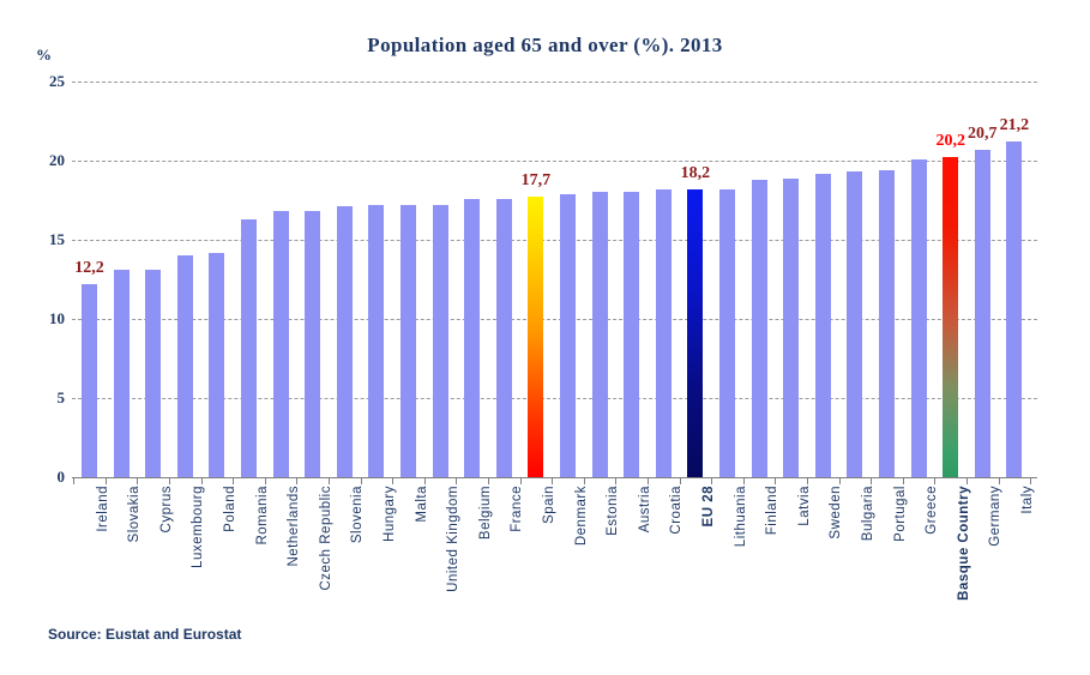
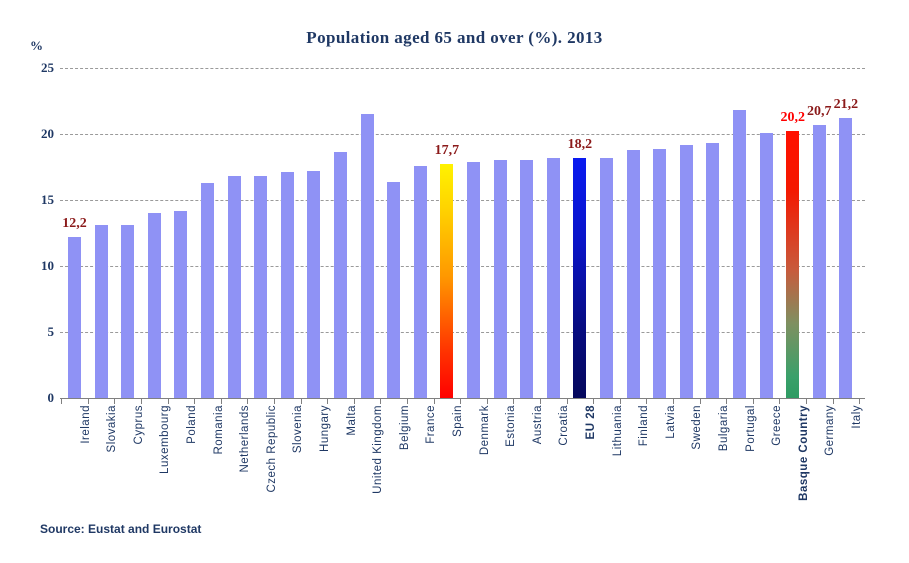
Malta: 17.2 -> 18.6
United Kingdom: 17.2 -> 21.5
Belgium: 17.6 -> 16.4
Portugal: 19.4 -> 21.8
